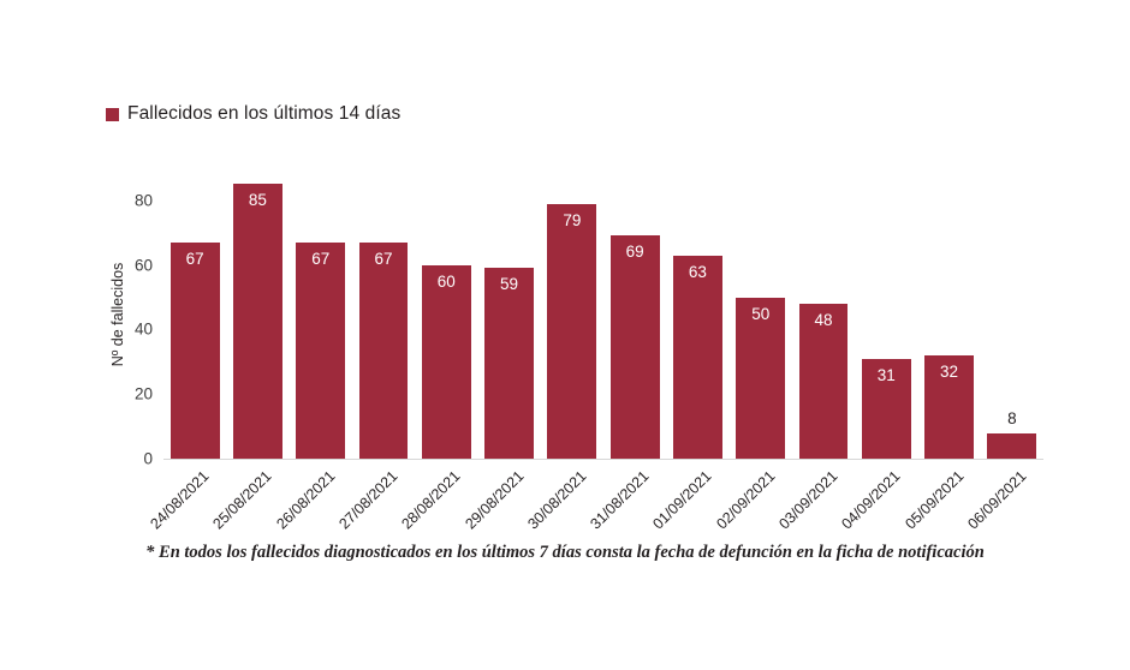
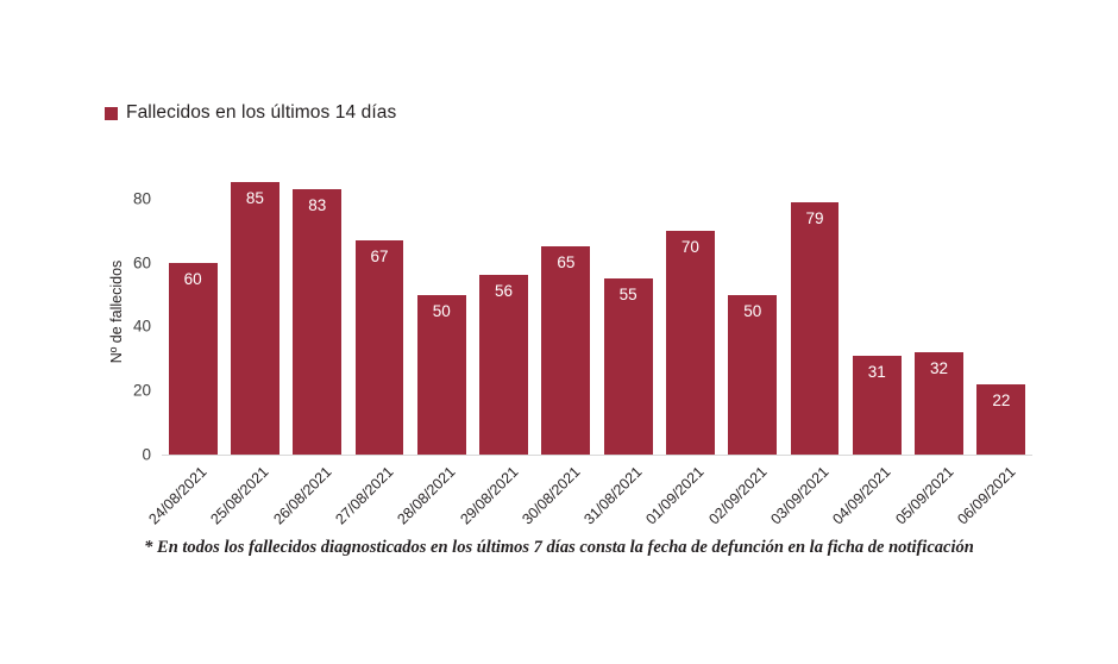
24/08/2021: 67 -> 60
26/08/2021: 67 -> 83
28/08/2021: 60 -> 50
29/08/2021: 59 -> 56
30/08/2021: 79 -> 65
31/08/2021: 69 -> 55
01/09/2021: 63 -> 70
03/09/2021: 48 -> 79
06/09/2021: 8 -> 22
